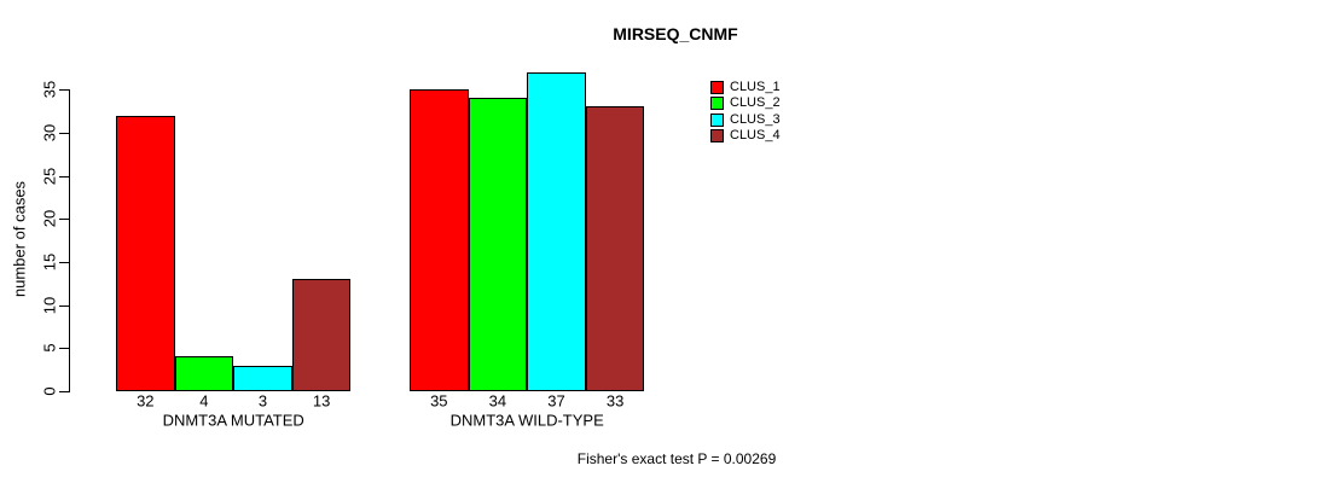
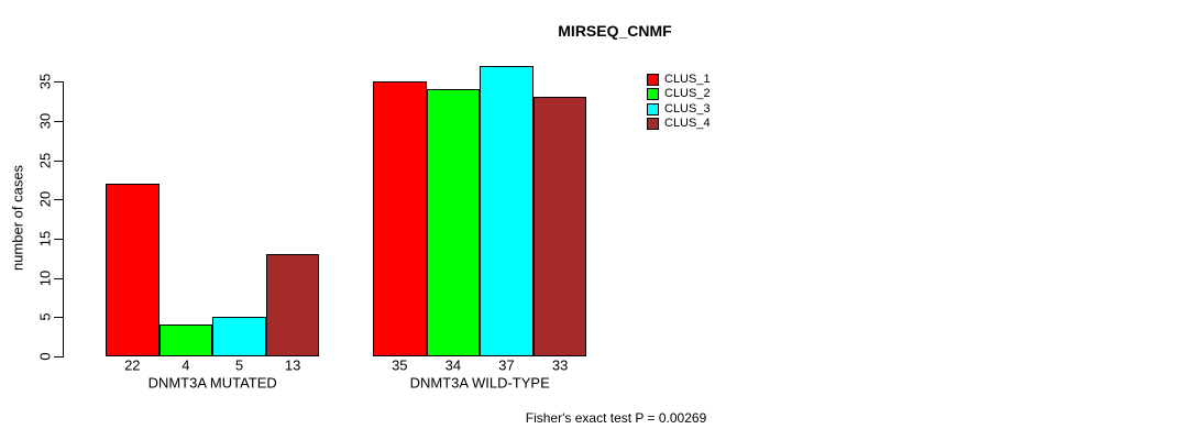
CLUS_1/DNMT3A MUTATED: 32 -> 22
CLUS_3/DNMT3A MUTATED: 3 -> 5
